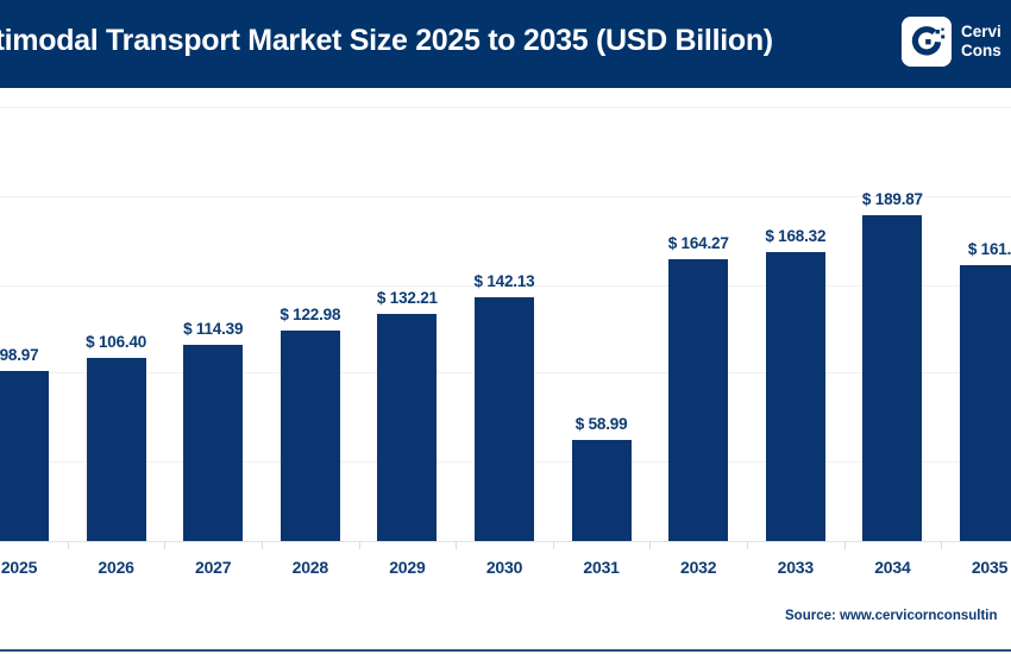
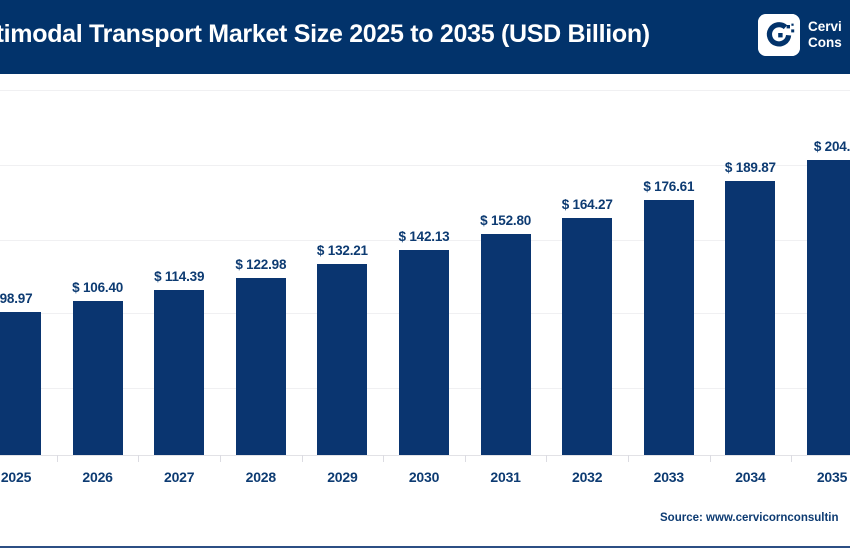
2031: 58.99 -> 152.80
2033: 168.32 -> 176.61
2035: 161 -> 204
